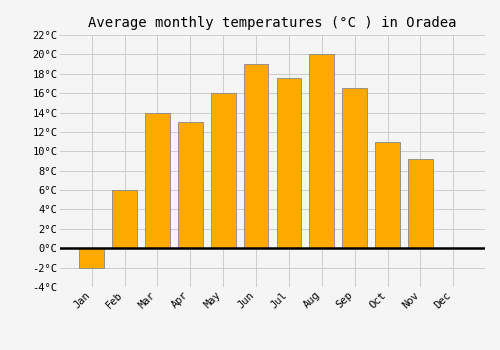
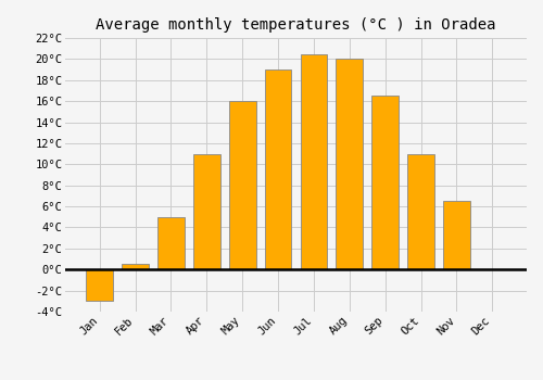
Jan: -2.0°C -> -3.0°C
Feb: 6.0°C -> 0.5°C
Mar: 14.0°C -> 5.0°C
Apr: 13.0°C -> 11.0°C
Jul: 17.6°C -> 20.5°C
Nov: 9.2°C -> 6.5°C
